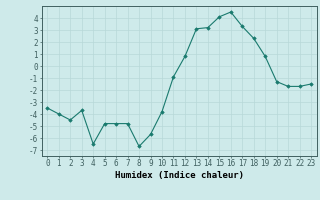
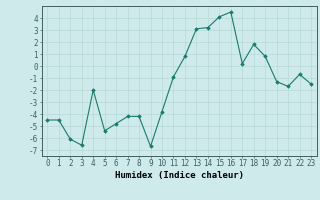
0: -3.5 -> -4.5
1: -4.0 -> -4.5
2: -4.5 -> -6.1
3: -3.7 -> -6.6
4: -6.5 -> -2.0
5: -4.8 -> -5.4
7: -4.8 -> -4.2
8: -6.7 -> -4.2
9: -5.7 -> -6.7
17: 3.3 -> 0.2
18: 2.3 -> 1.8
22: -1.7 -> -0.7
